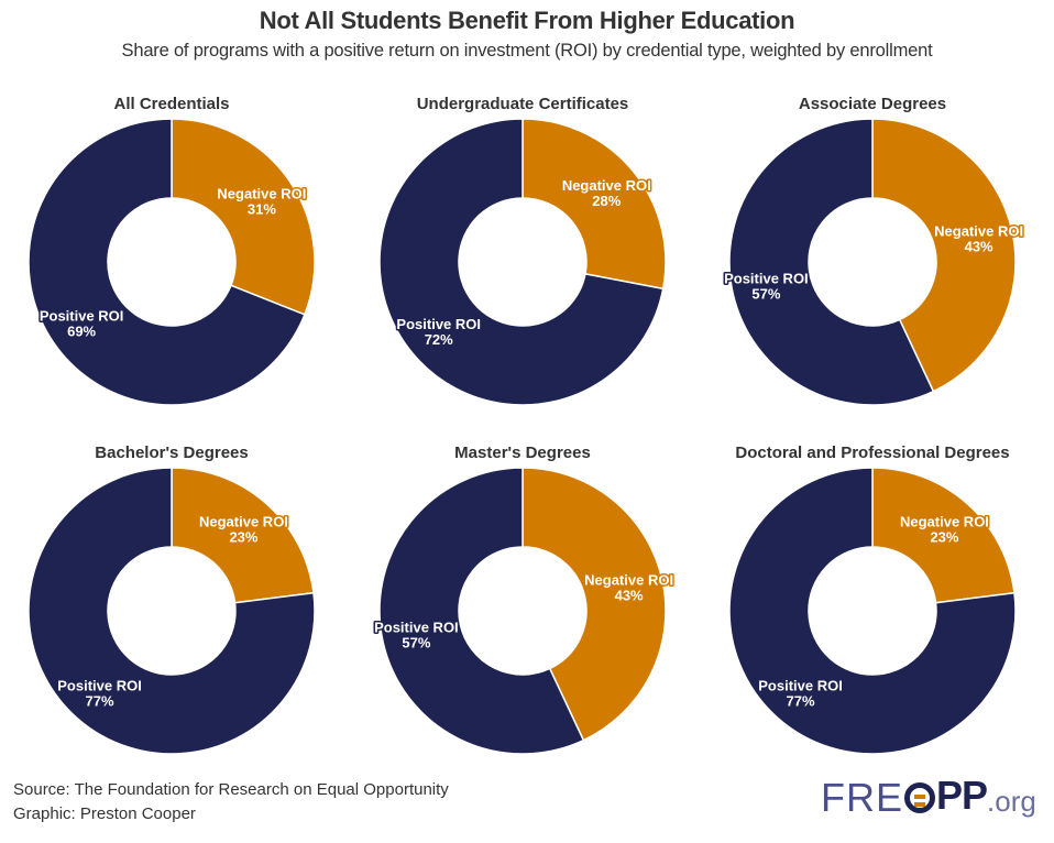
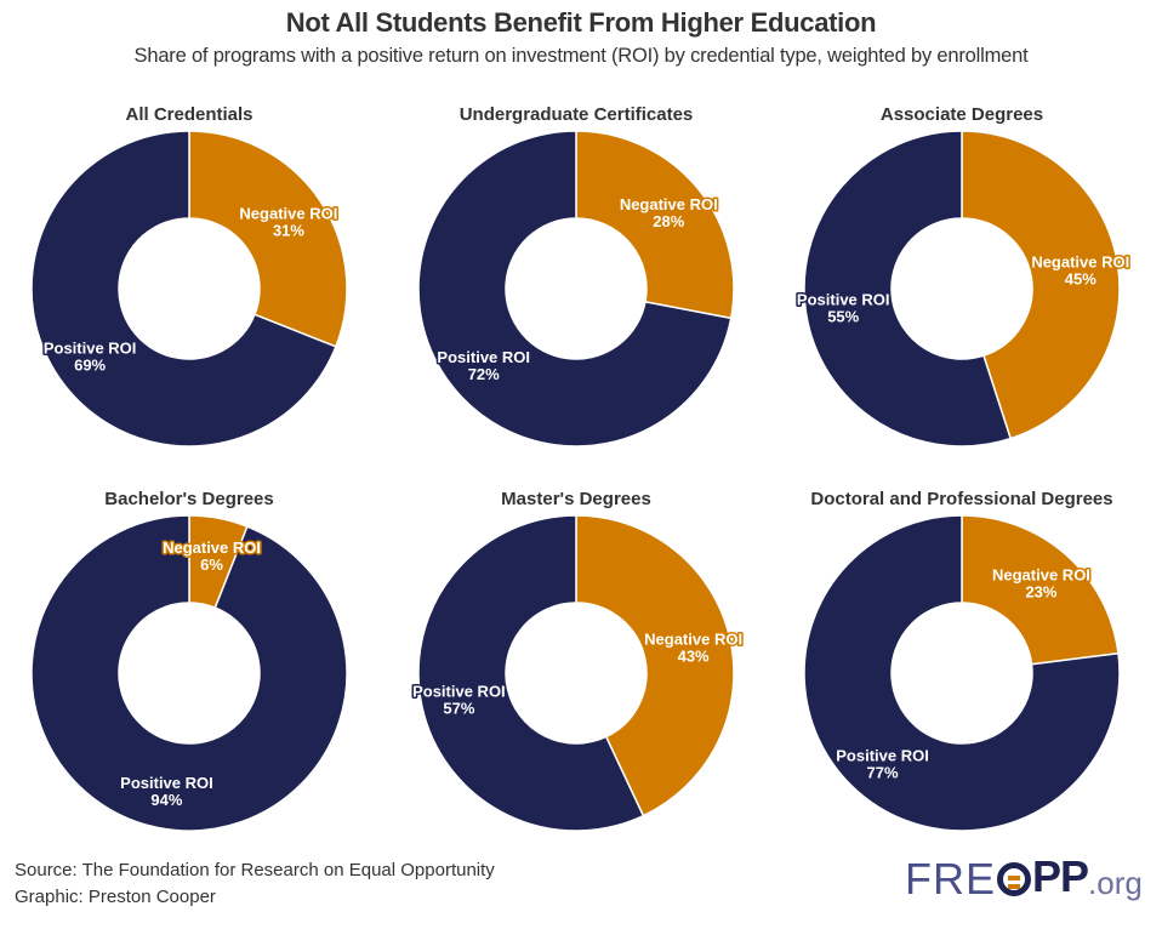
Associate Degrees/Negative ROI: 43% -> 45%
Associate Degrees/Positive ROI: 57% -> 55%
Bachelor's Degrees/Negative ROI: 23% -> 6%
Bachelor's Degrees/Positive ROI: 77% -> 94%
